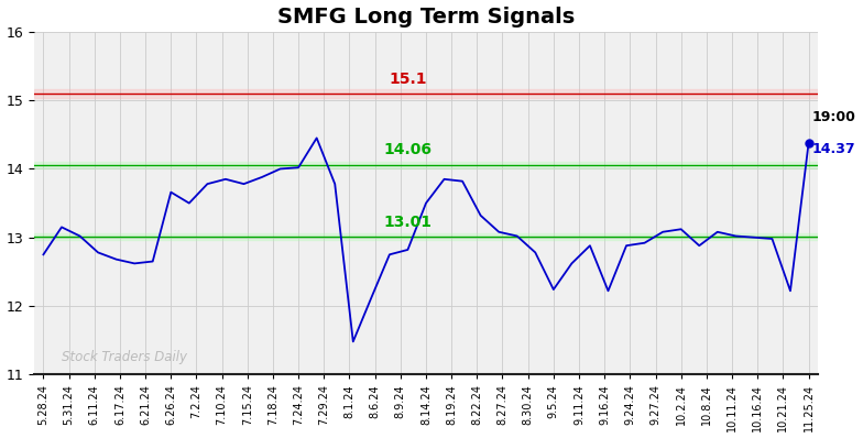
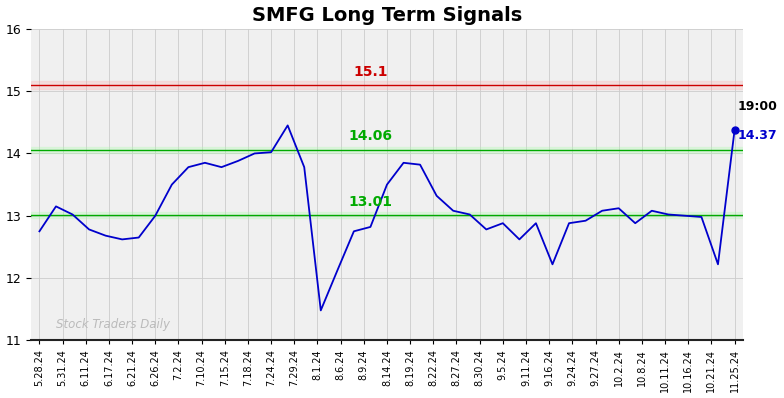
6.26.24: 13.66 -> 13.00
9.5.24: 12.24 -> 12.88
